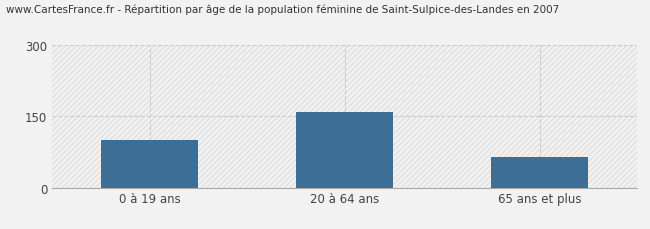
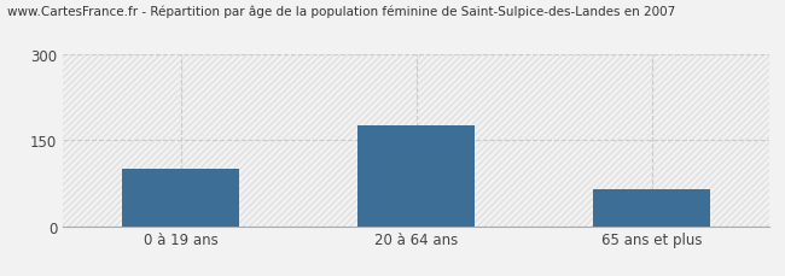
20 à 64 ans: 160 -> 175
